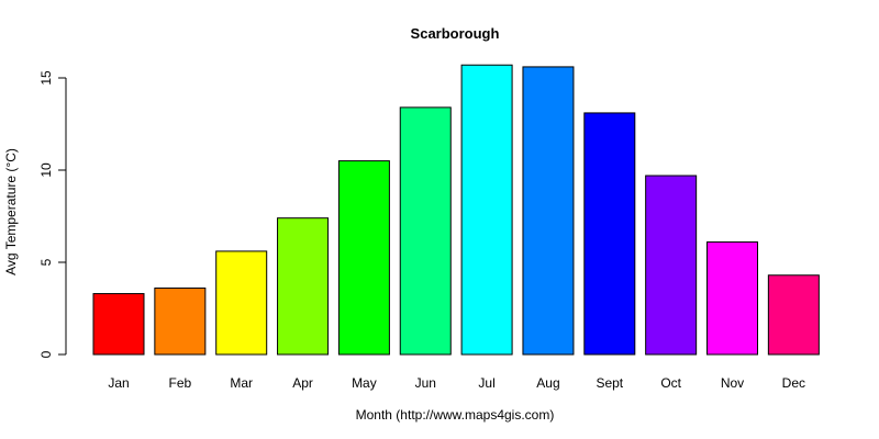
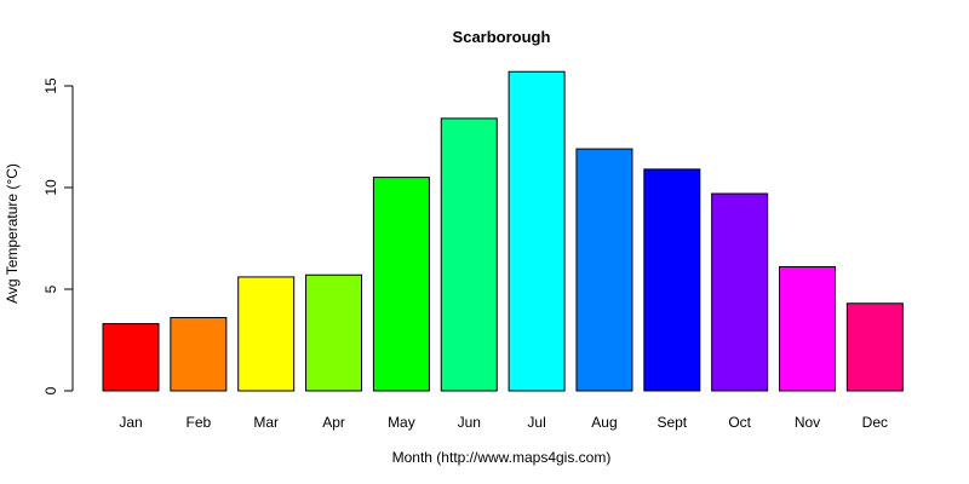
Apr: 7.4 -> 5.7
Aug: 15.6 -> 11.9
Sept: 13.1 -> 10.9
